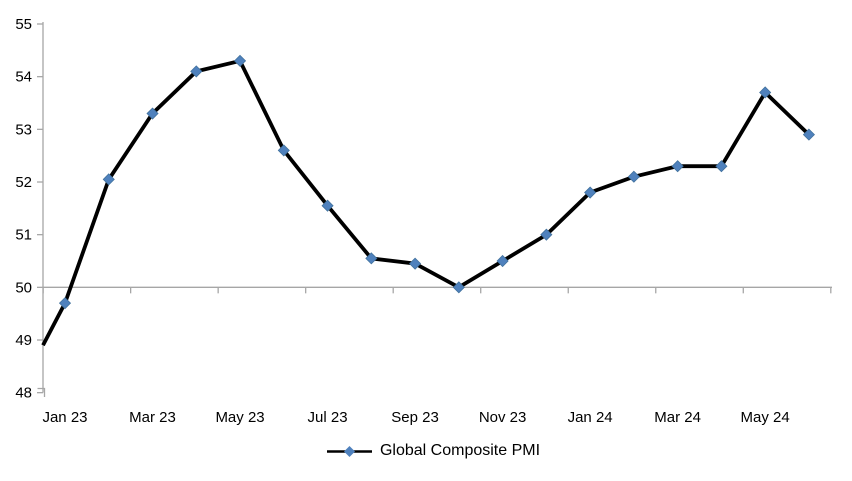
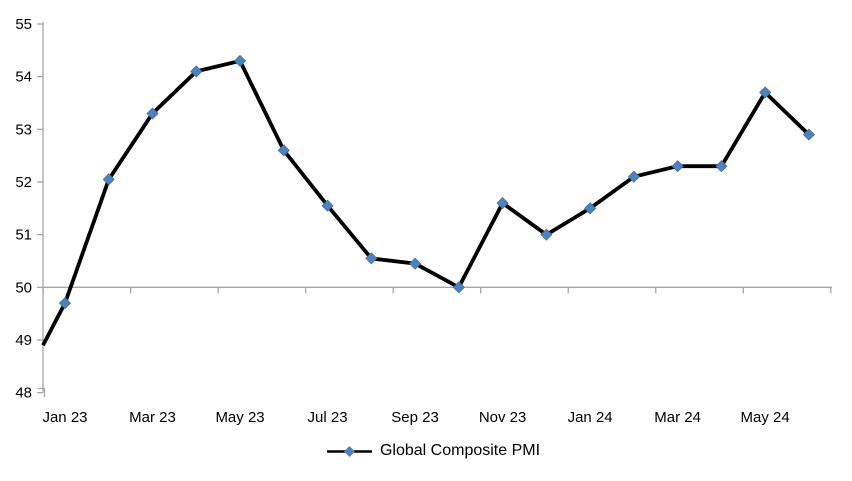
Nov 23: 50.5 -> 51.6
Jan 24: 51.8 -> 51.5
